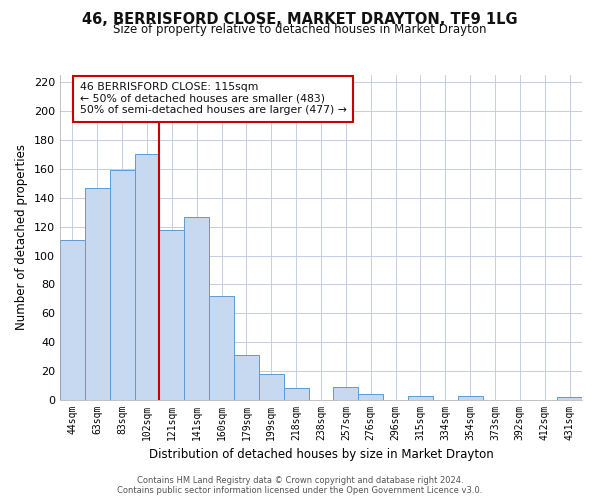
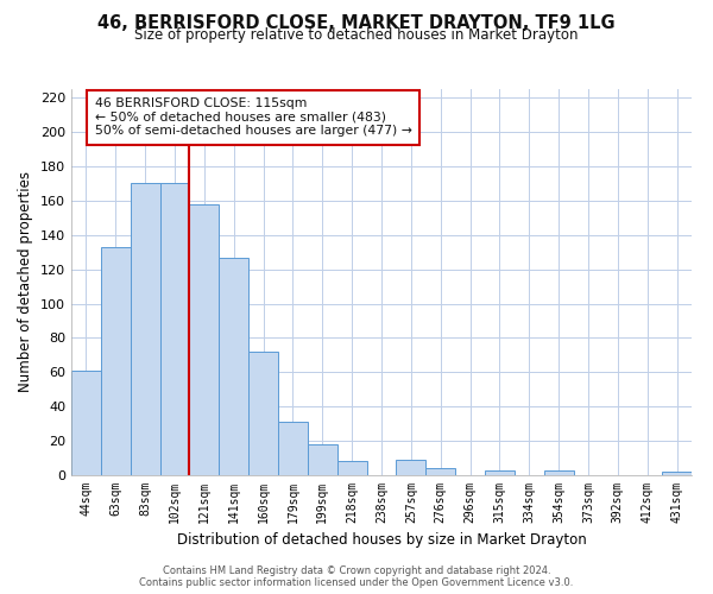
44sqm: 111 -> 61
63sqm: 147 -> 133
83sqm: 159 -> 170
121sqm: 118 -> 158
